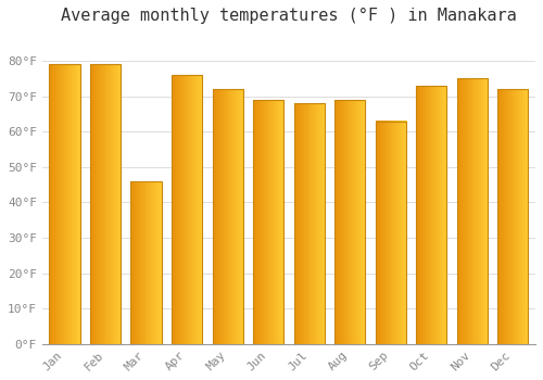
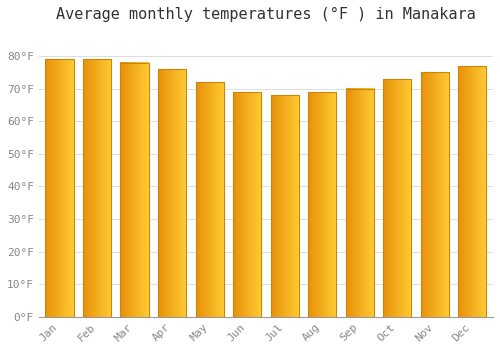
Mar: 46°F -> 78°F
Sep: 63°F -> 70°F
Dec: 72°F -> 77°F
